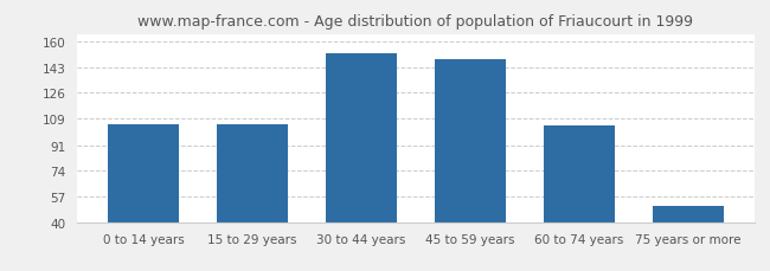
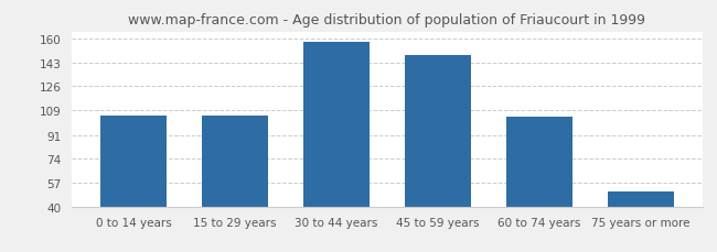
30 to 44 years: 152 -> 158
